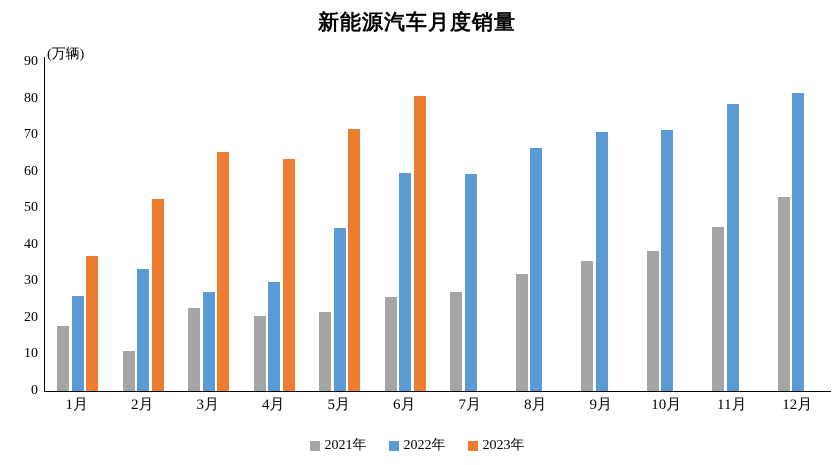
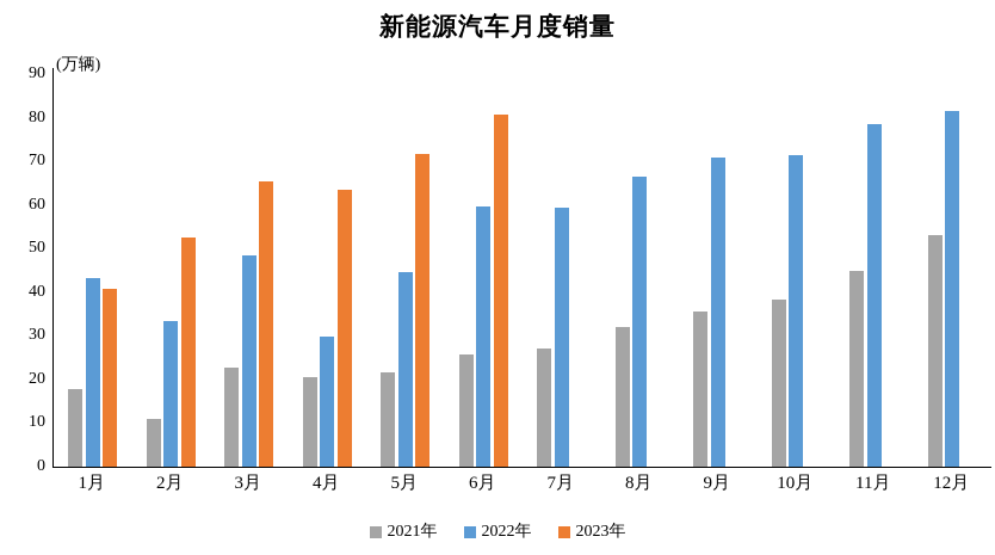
2022年/1月: 26 -> 43
2023年/1月: 37 -> 41
2022年/3月: 27 -> 48
